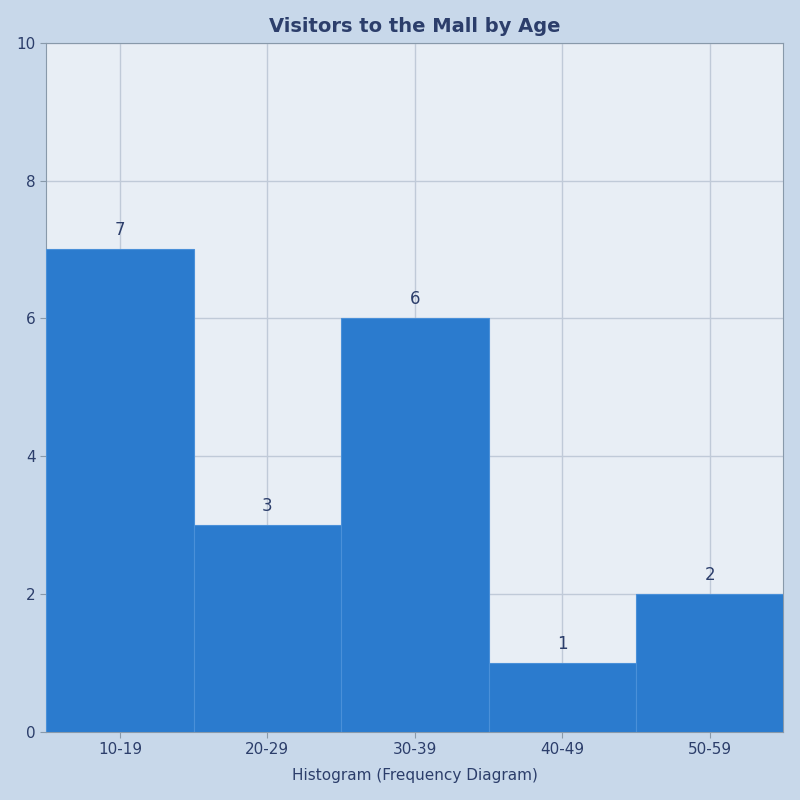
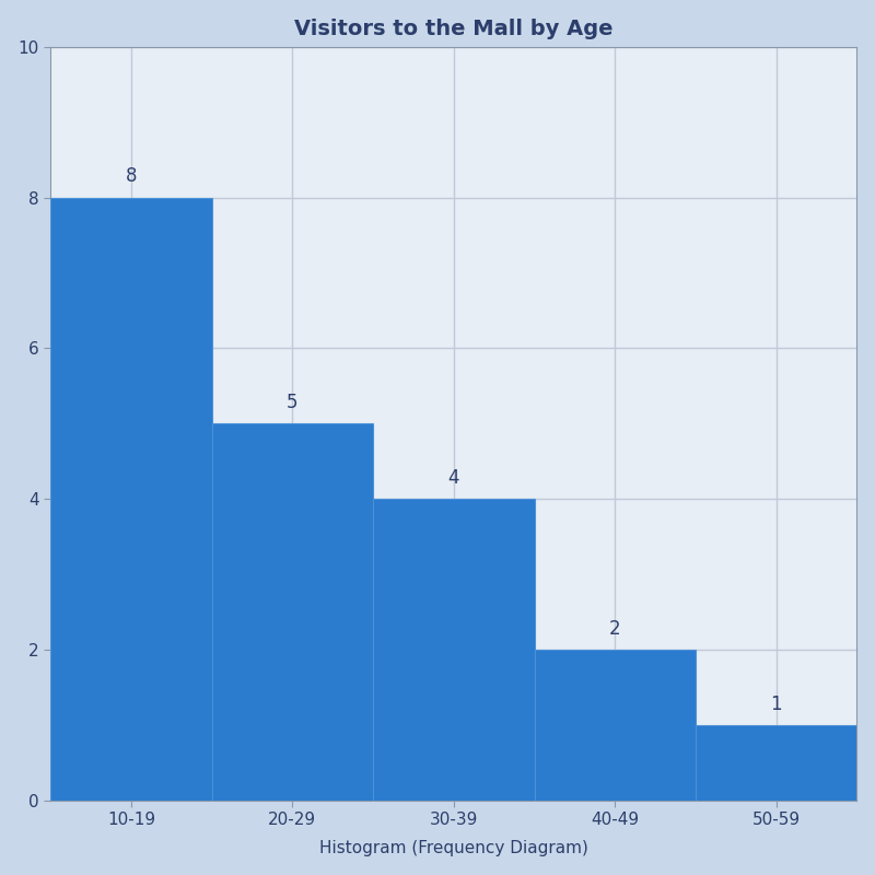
10-19: 7 -> 8
20-29: 3 -> 5
30-39: 6 -> 4
40-49: 1 -> 2
50-59: 2 -> 1
